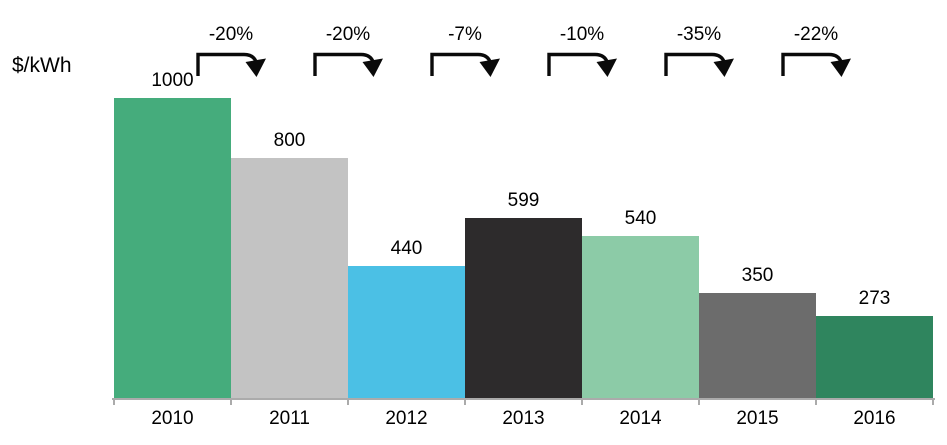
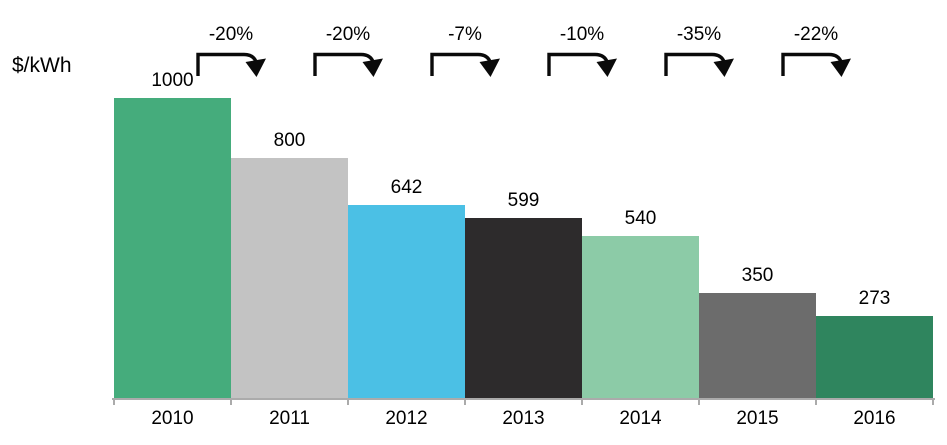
2012: 440 -> 642
